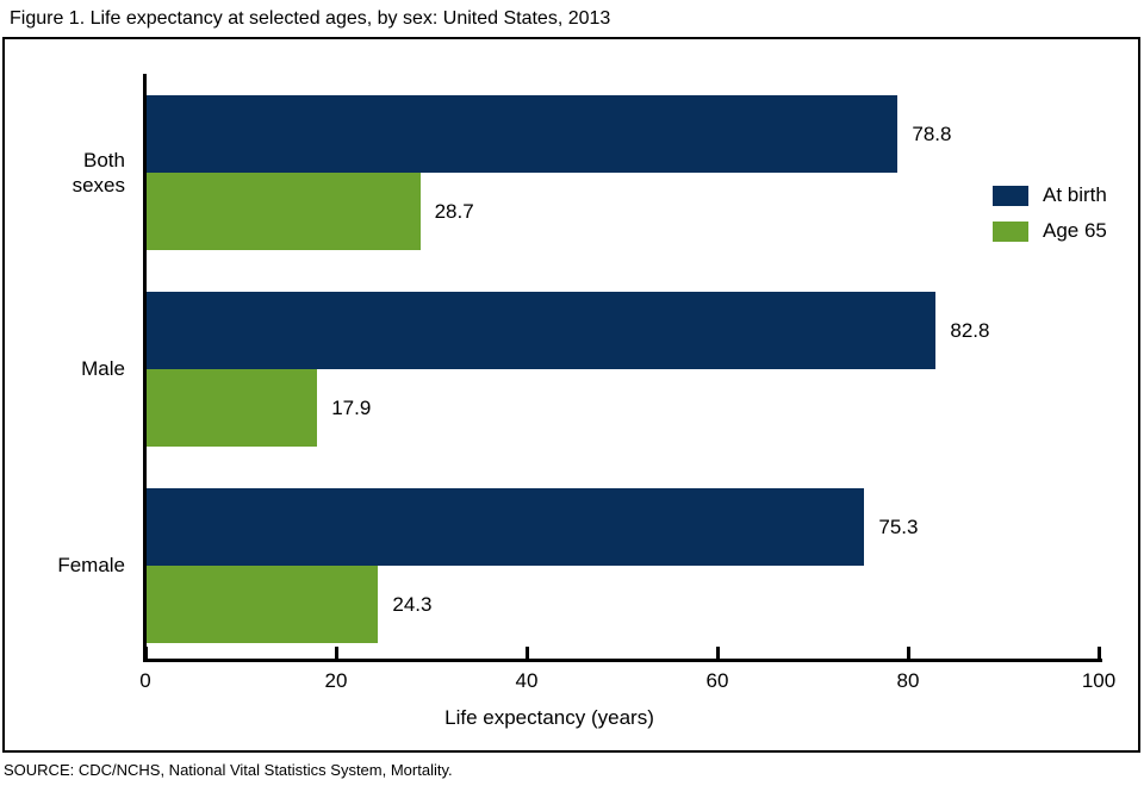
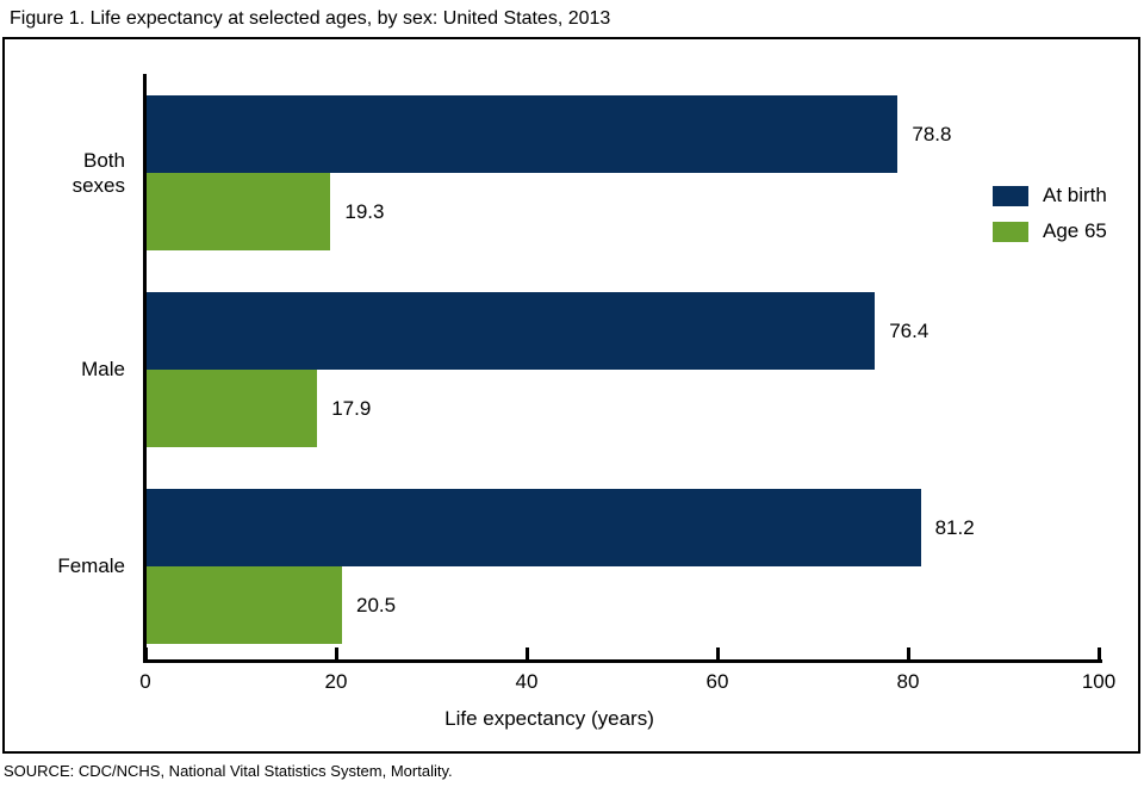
Age 65/Both sexes: 28.7 -> 19.3
At birth/Male: 82.8 -> 76.4
At birth/Female: 75.3 -> 81.2
Age 65/Female: 24.3 -> 20.5
